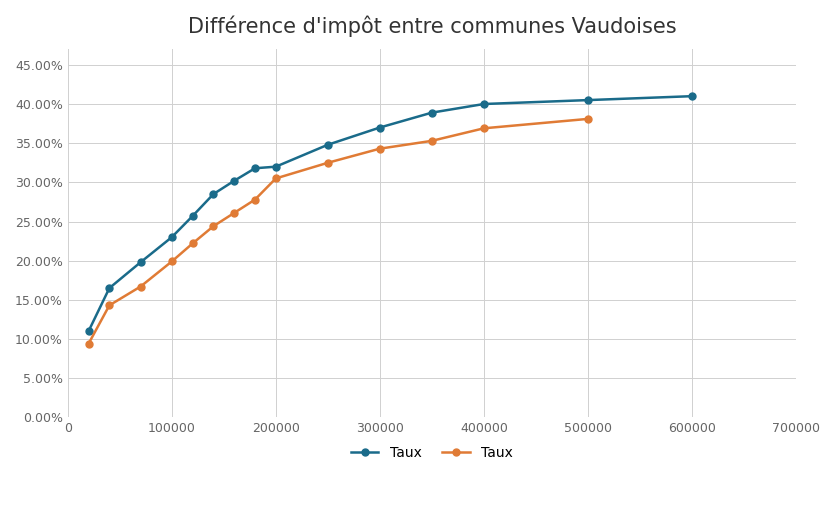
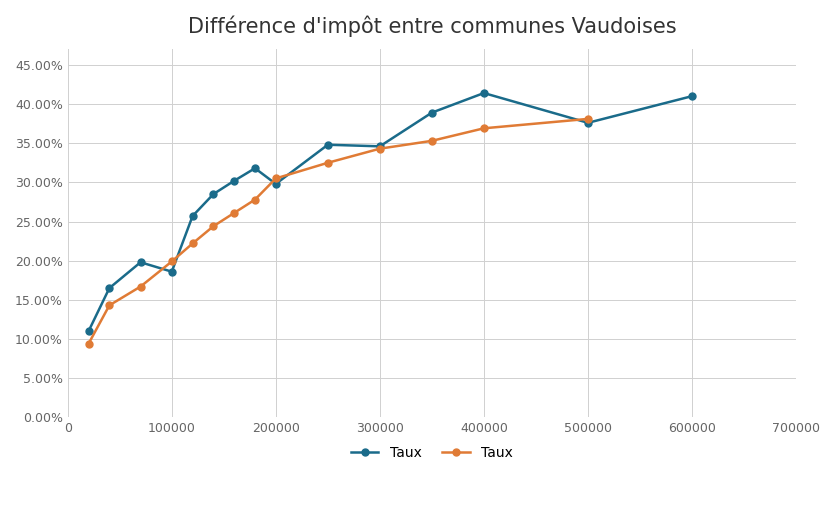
Taux/100000: 23.0% -> 18.6%
Taux/200000: 32.0% -> 29.8%
Taux/300000: 37.0% -> 34.6%
Taux/400000: 40.0% -> 41.4%
Taux/500000: 40.5% -> 37.6%
